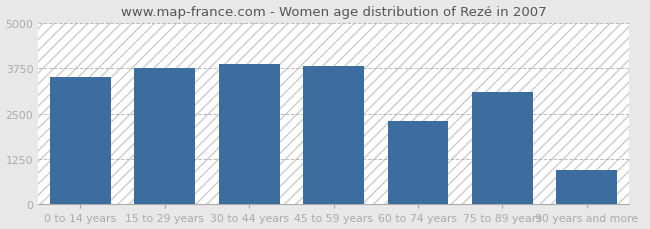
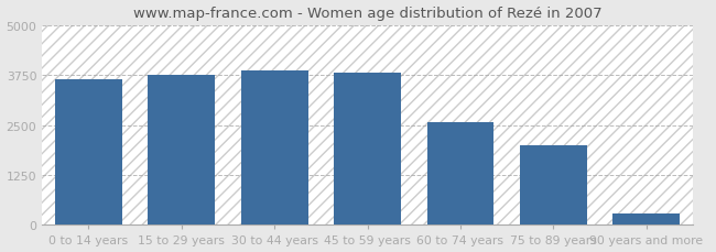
0 to 14 years: 3500 -> 3650
60 to 74 years: 2300 -> 2580
75 to 89 years: 3100 -> 2000
90 years and more: 950 -> 300
